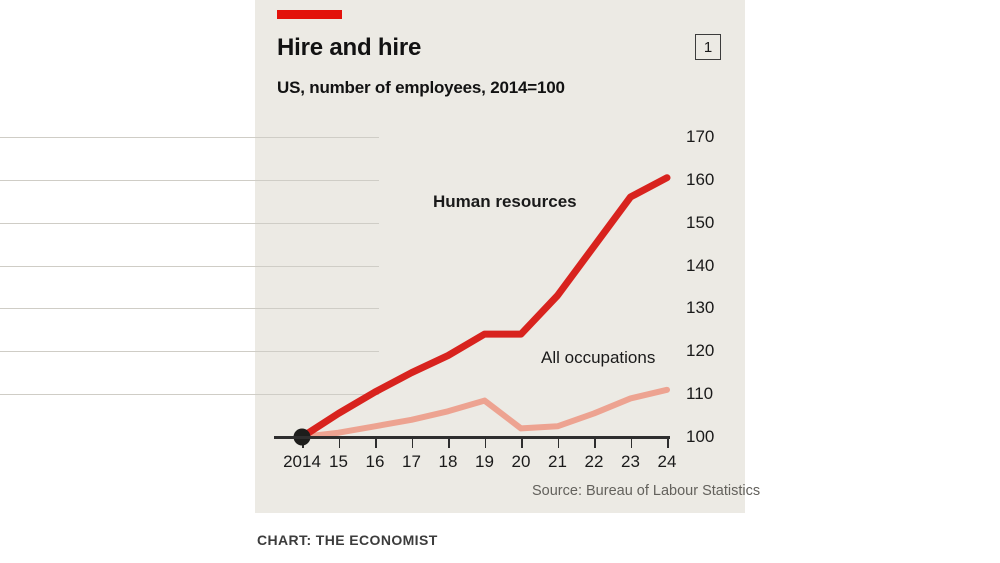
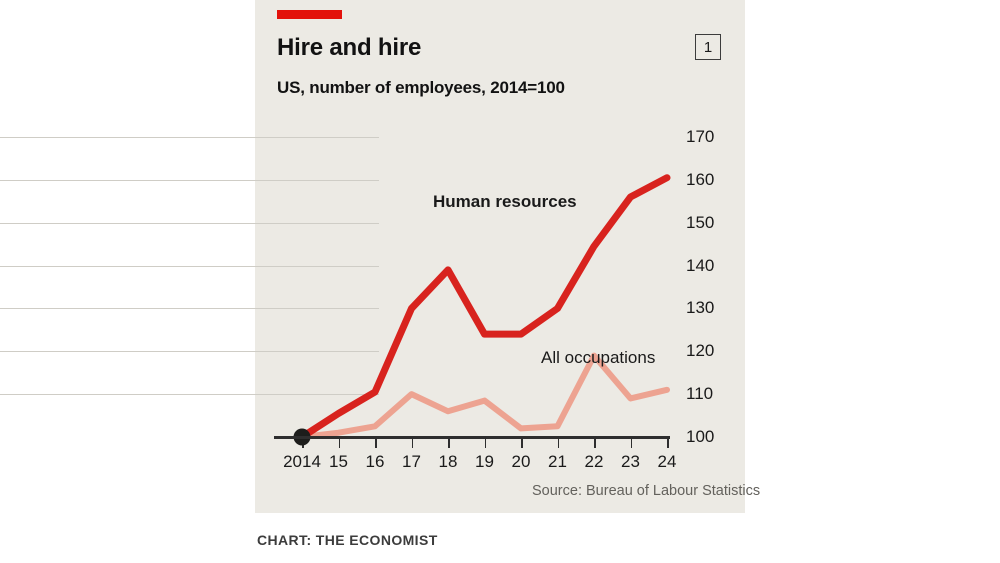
Human resources/17: 115 -> 130
All occupations/17: 104 -> 110
Human resources/18: 119 -> 139
Human resources/21: 133 -> 130
All occupations/22: 106 -> 119
